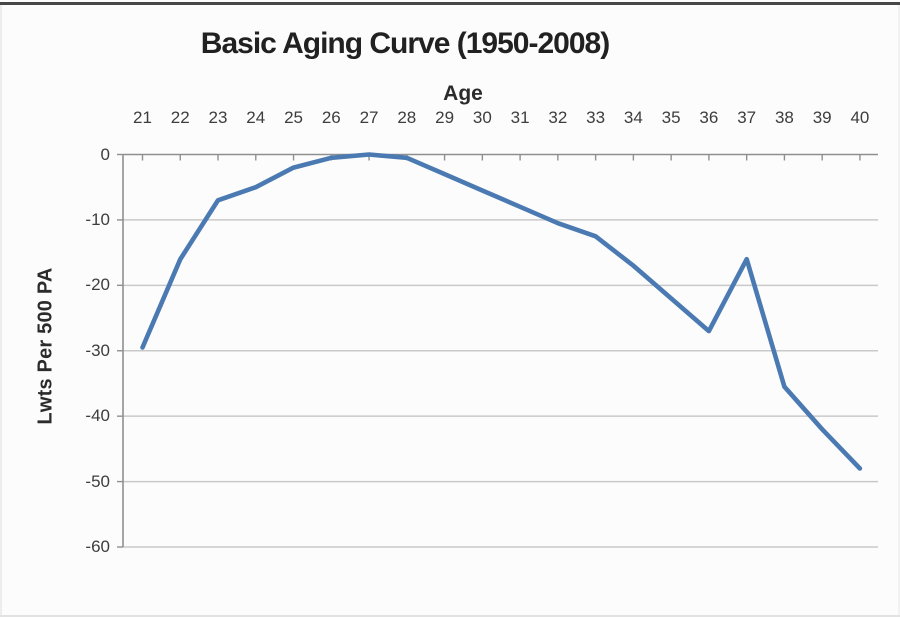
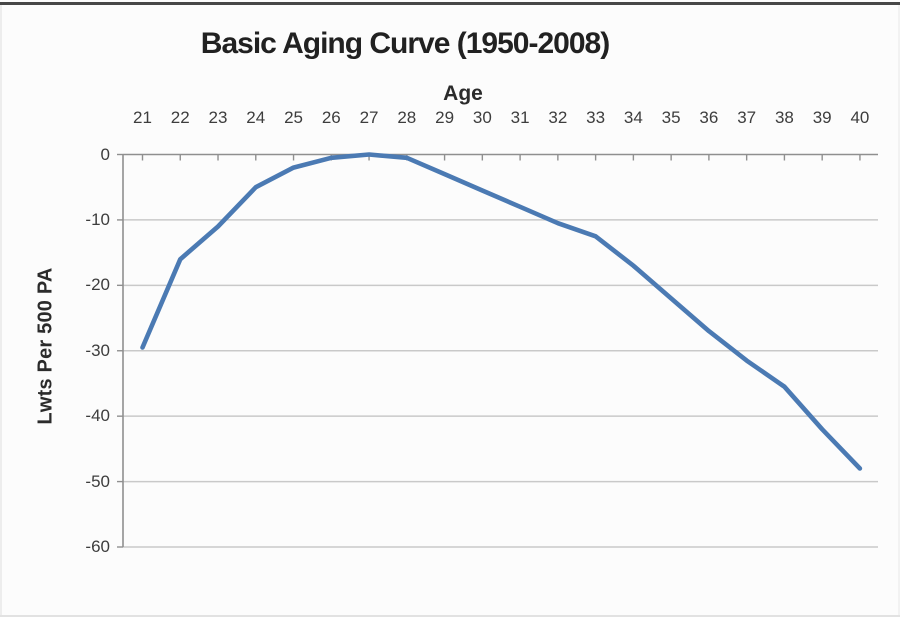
23: -7 -> -11
37: -16 -> -32
